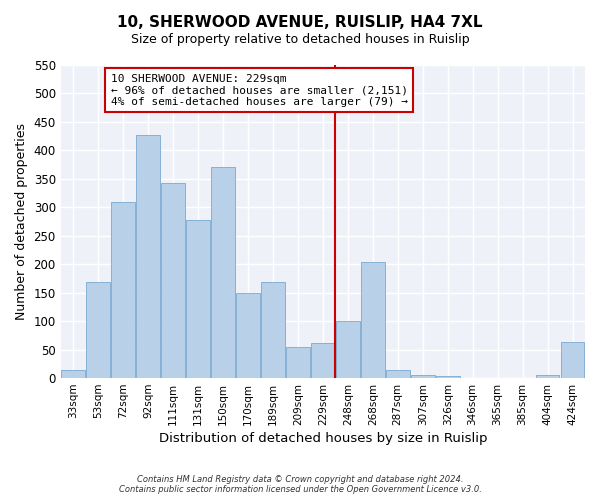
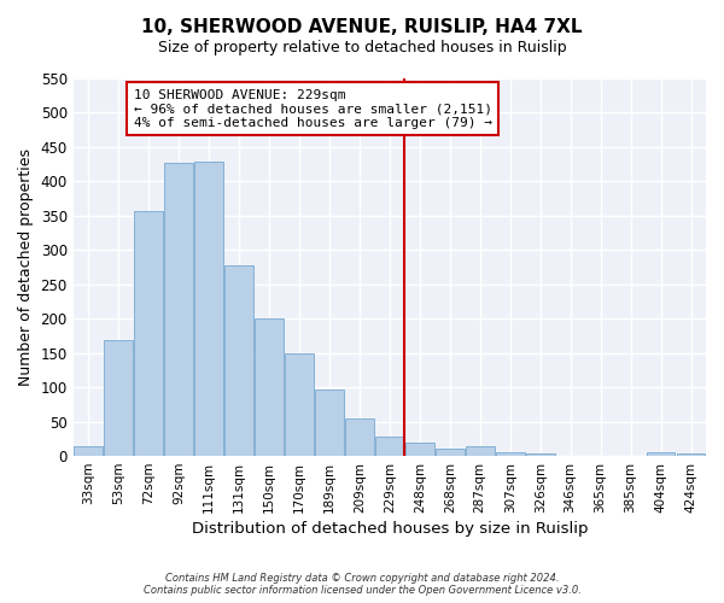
72sqm: 310 -> 357
111sqm: 342 -> 428
150sqm: 370 -> 200
189sqm: 168 -> 97
229sqm: 62 -> 28
248sqm: 100 -> 20
268sqm: 204 -> 11
424sqm: 64 -> 3
